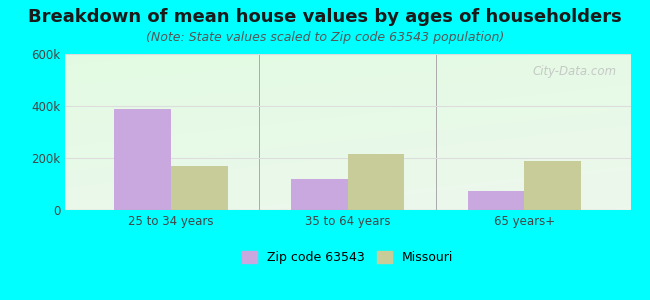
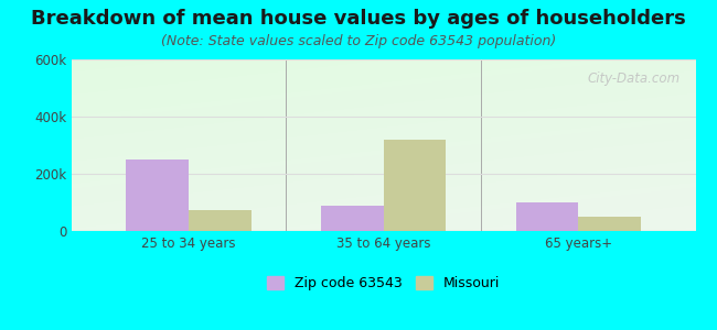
Zip code 63543/25 to 34 years: 390k -> 250k
Missouri/25 to 34 years: 170k -> 75k
Zip code 63543/35 to 64 years: 120k -> 90k
Missouri/35 to 64 years: 215k -> 320k
Zip code 63543/65 years+: 75k -> 100k
Missouri/65 years+: 190k -> 50k
